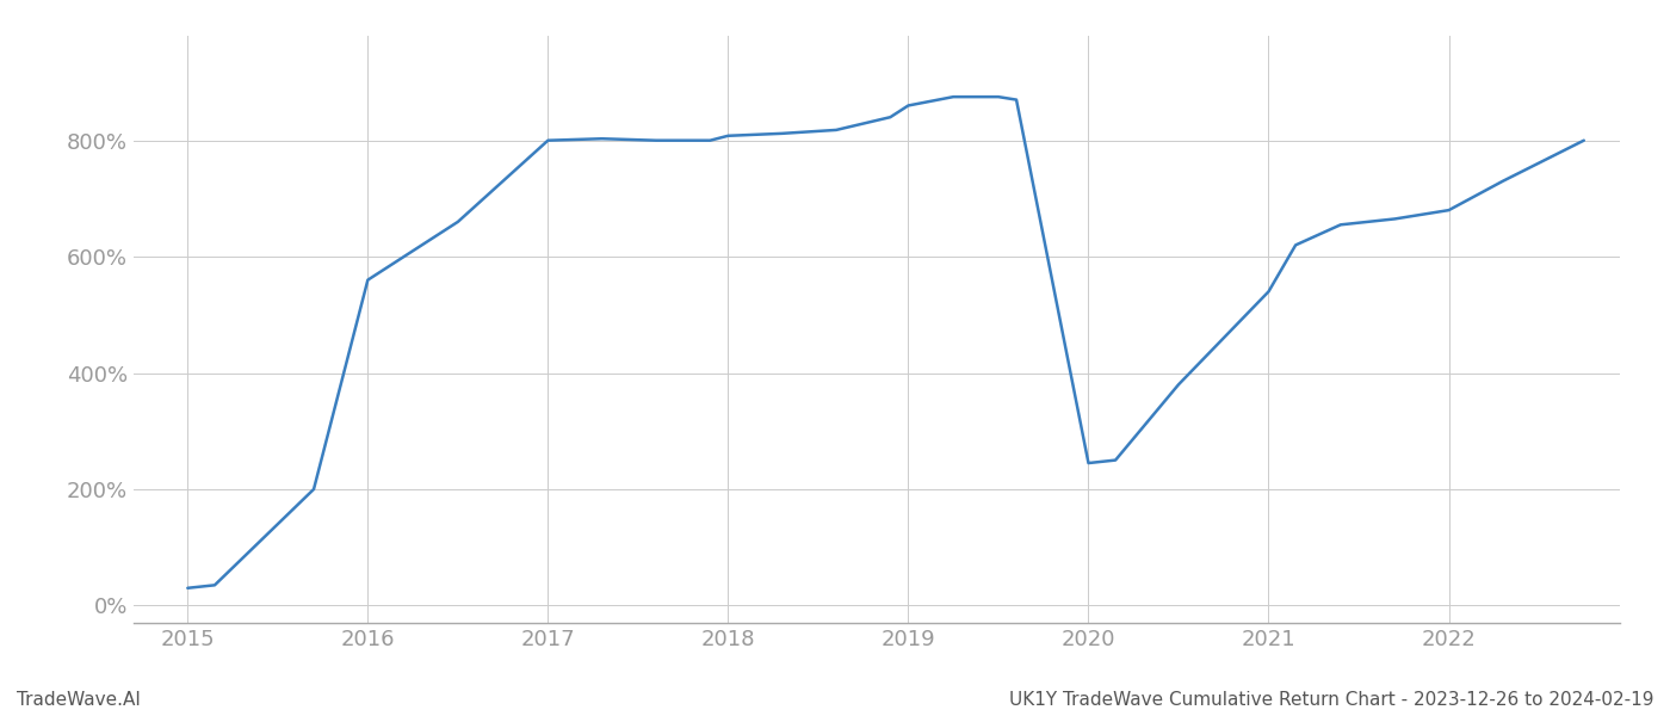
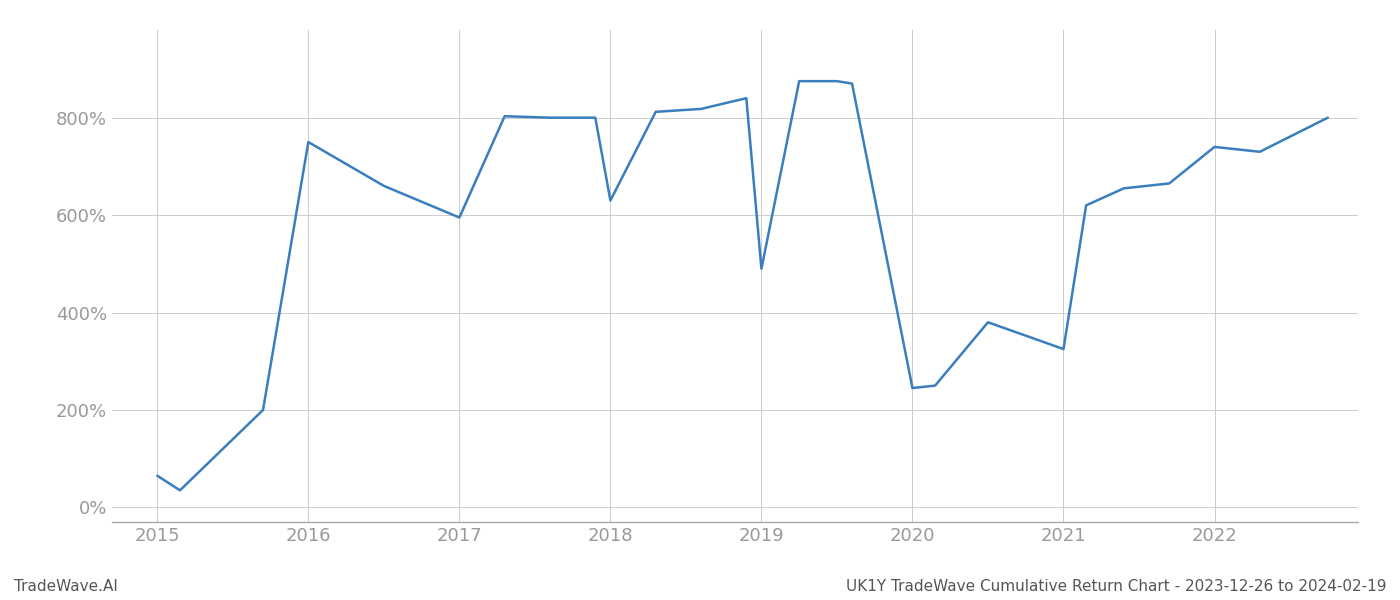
2015: 30% -> 65%
2016: 560% -> 750%
2017: 800% -> 595%
2018: 808% -> 630%
2019: 860% -> 490%
2021: 540% -> 325%
2022: 680% -> 740%
